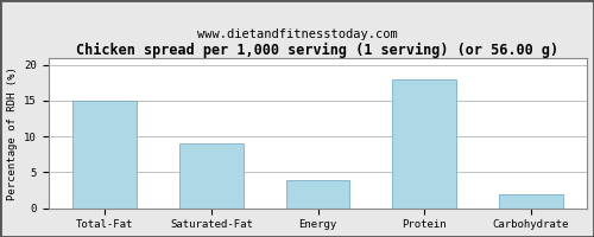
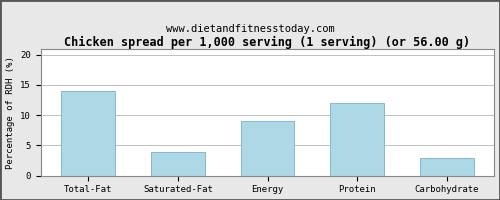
Total-Fat: 15 -> 14
Saturated-Fat: 9 -> 4
Energy: 4 -> 9
Protein: 18 -> 12
Carbohydrate: 2 -> 3
